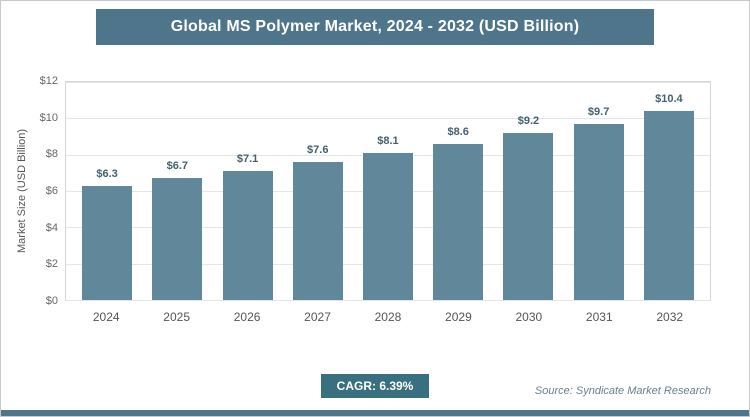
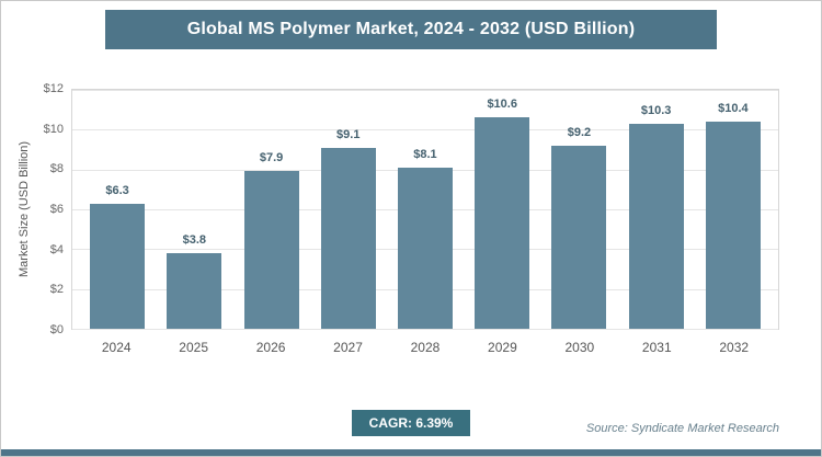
2025: $6.7 -> $3.8
2026: $7.1 -> $7.9
2027: $7.6 -> $9.1
2029: $8.6 -> $10.6
2031: $9.7 -> $10.3
